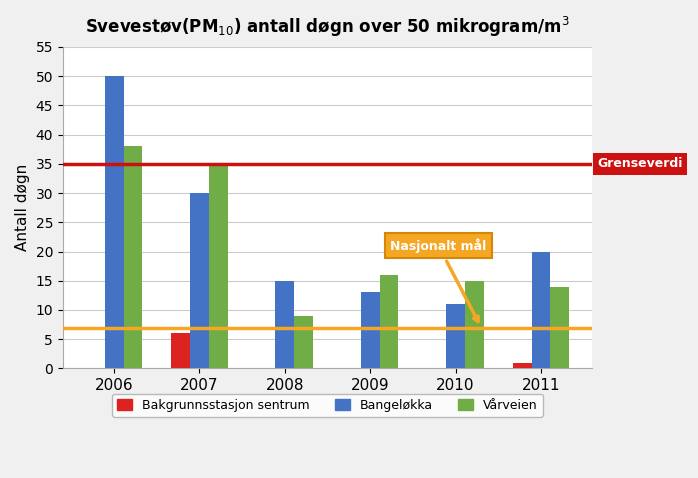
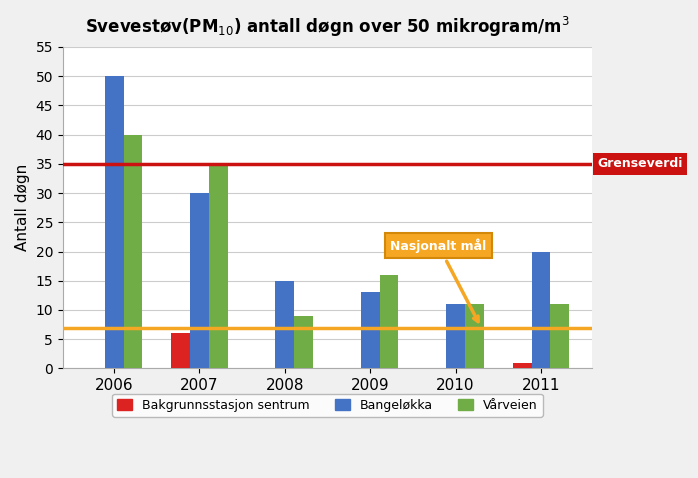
Vårveien/2006: 38 -> 40
Vårveien/2010: 15 -> 11
Vårveien/2011: 14 -> 11
